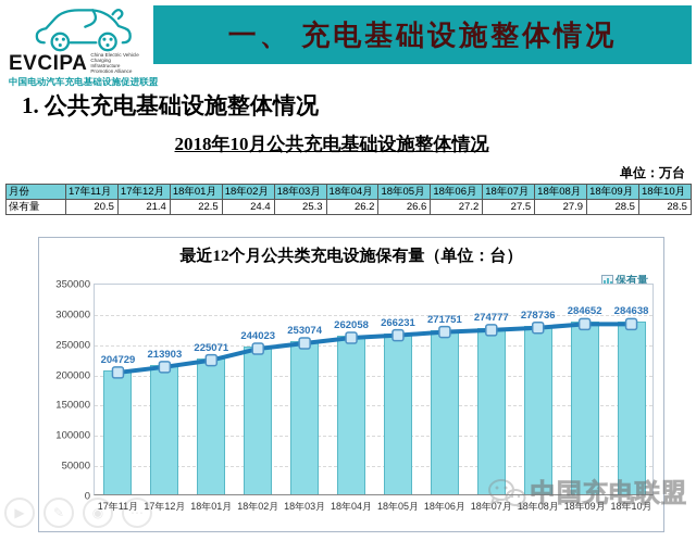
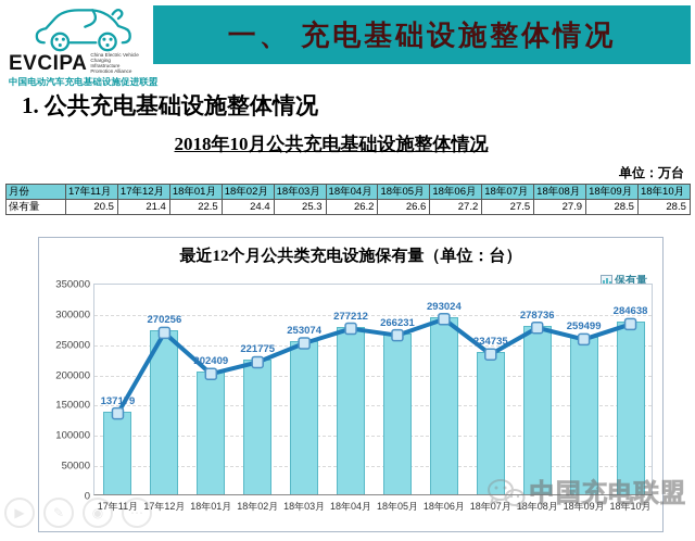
17年11月: 204729 -> 137179
17年12月: 213903 -> 270256
18年01月: 225071 -> 202409
18年02月: 244023 -> 221775
18年04月: 262058 -> 277212
18年06月: 271751 -> 293024
18年07月: 274777 -> 234735
18年09月: 284652 -> 259499
